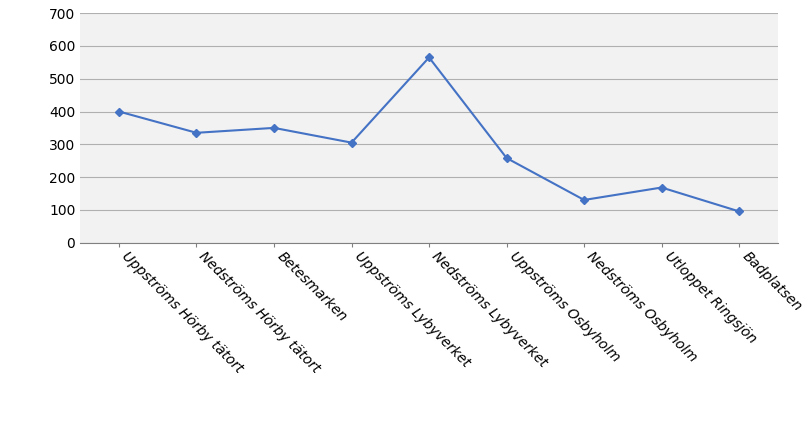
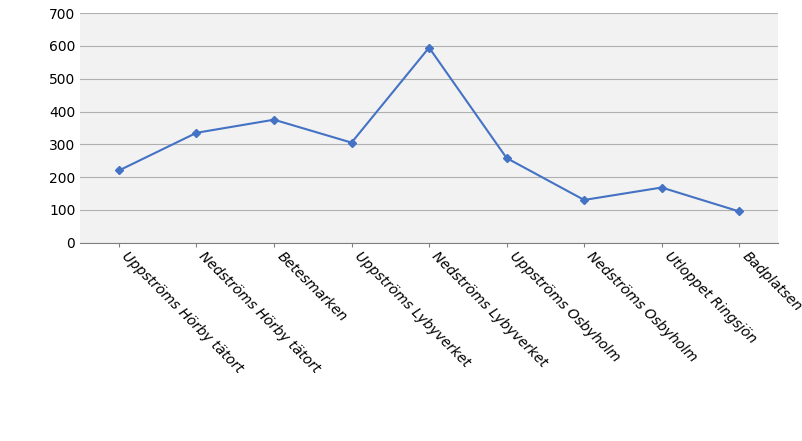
Uppströms Hörby tätort: 400 -> 220
Betesmarken: 350 -> 375
Nedströms Lybyverket: 565 -> 595
